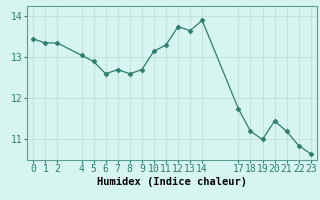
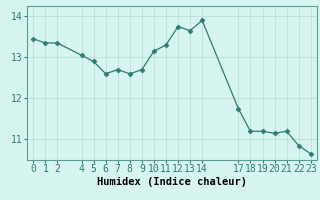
19: 11.00 -> 11.20
20: 11.45 -> 11.15
